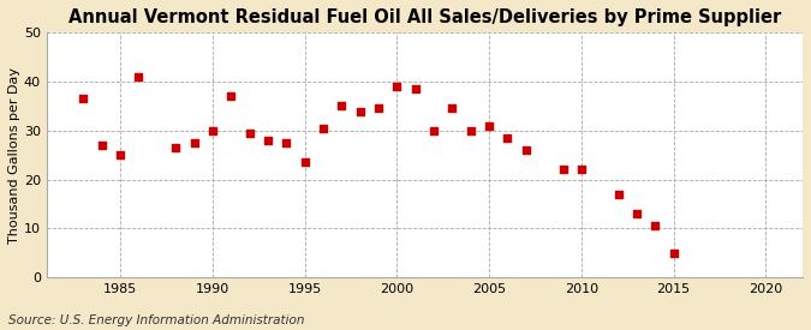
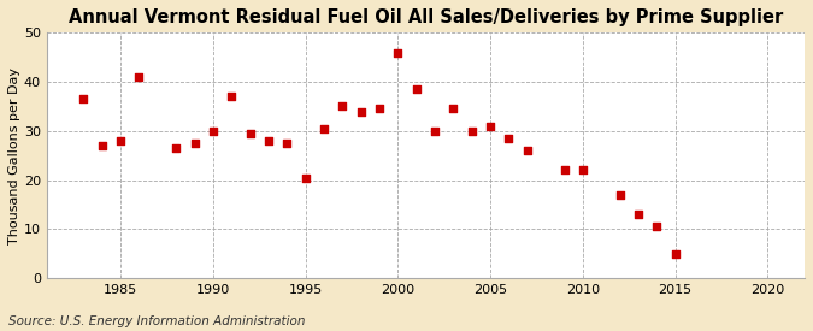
1985: 25.0 -> 28.0
1995: 23.5 -> 20.5
2000: 39.0 -> 46.0
